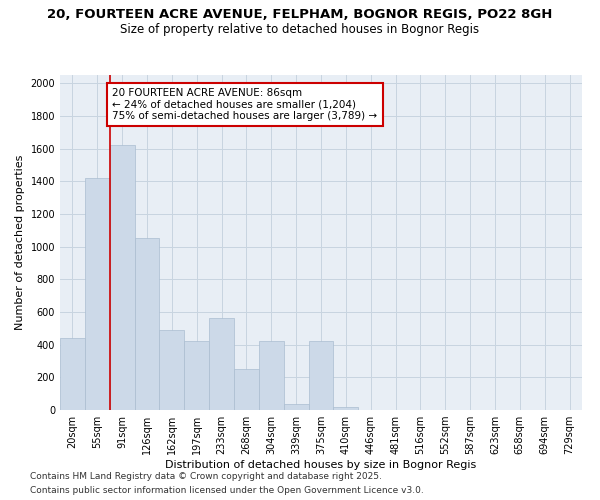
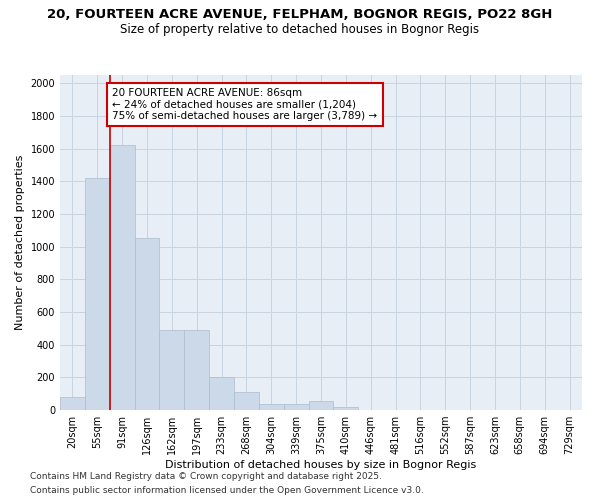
20sqm: 440 -> 80
197sqm: 420 -> 490
233sqm: 560 -> 200
268sqm: 250 -> 110
304sqm: 420 -> 40
375sqm: 420 -> 60
